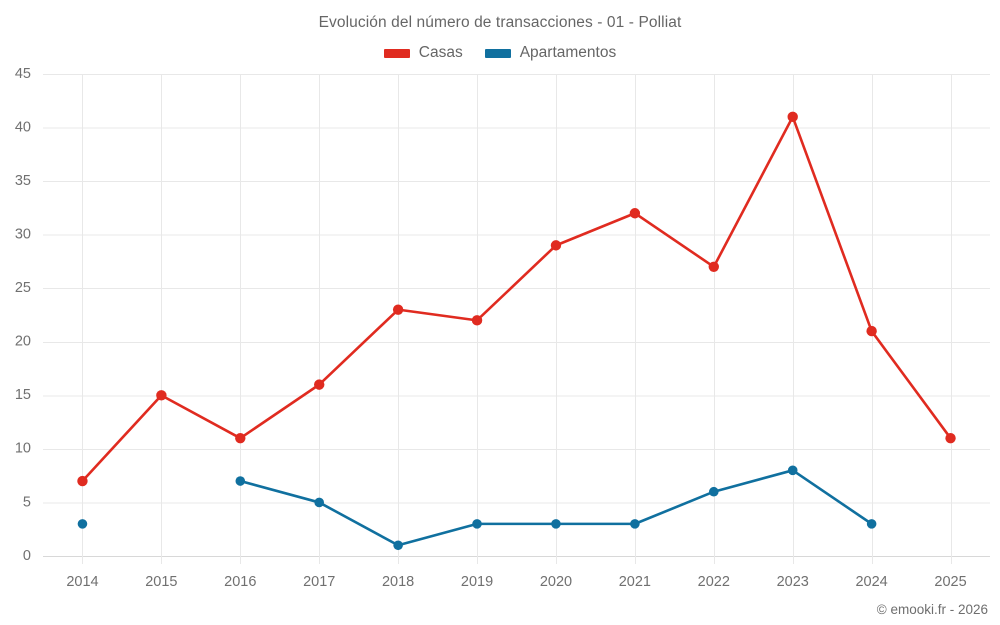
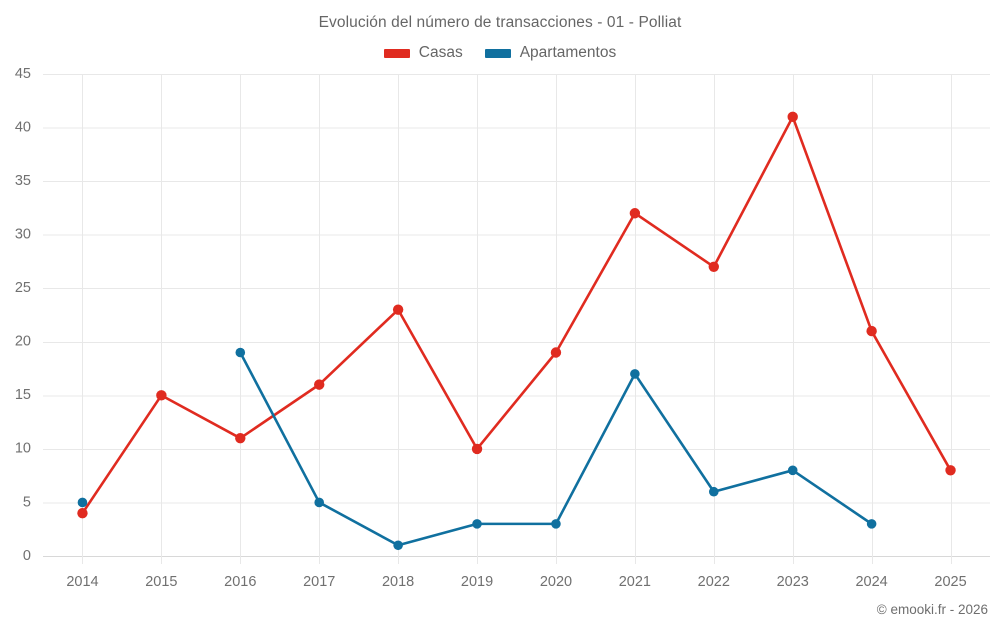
Casas/2014: 7 -> 4
Apartamentos/2014: 3 -> 5
Apartamentos/2016: 7 -> 19
Casas/2019: 22 -> 10
Casas/2020: 29 -> 19
Apartamentos/2021: 3 -> 17
Casas/2025: 11 -> 8
